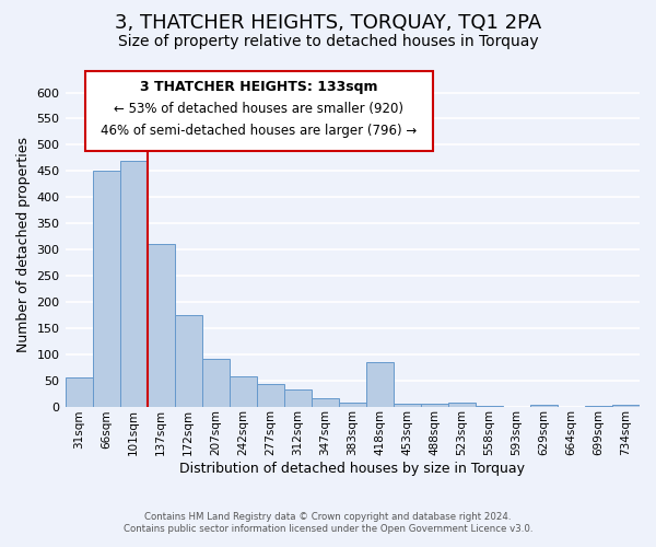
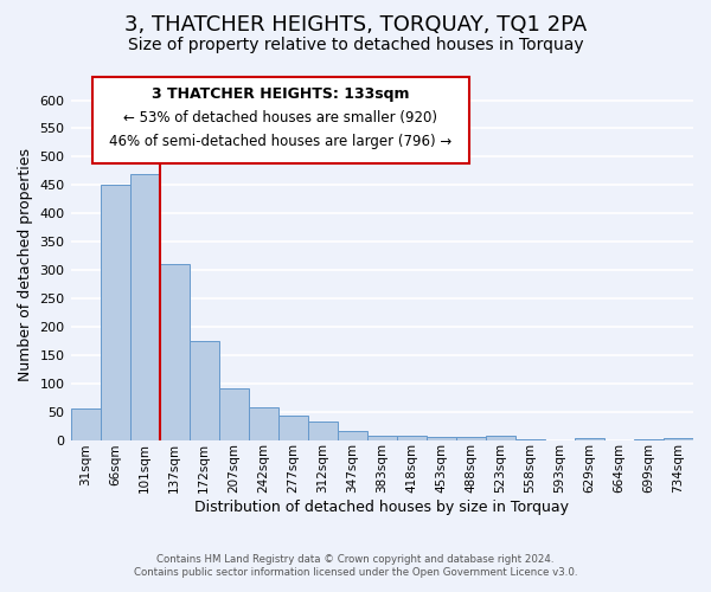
418sqm: 85 -> 8
